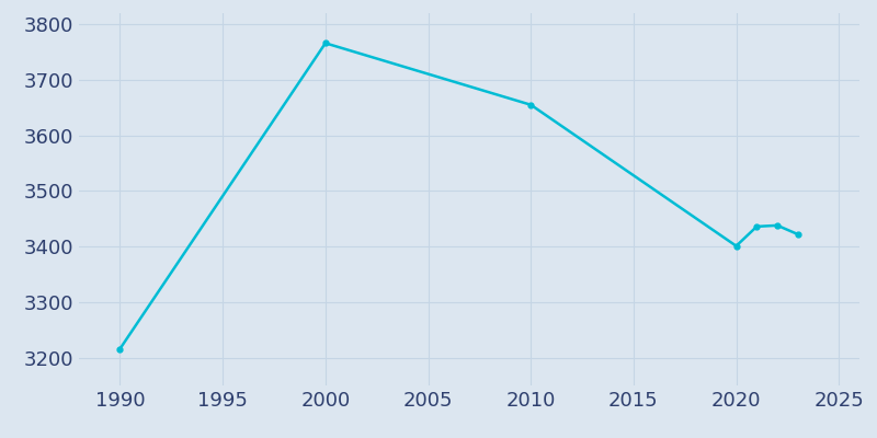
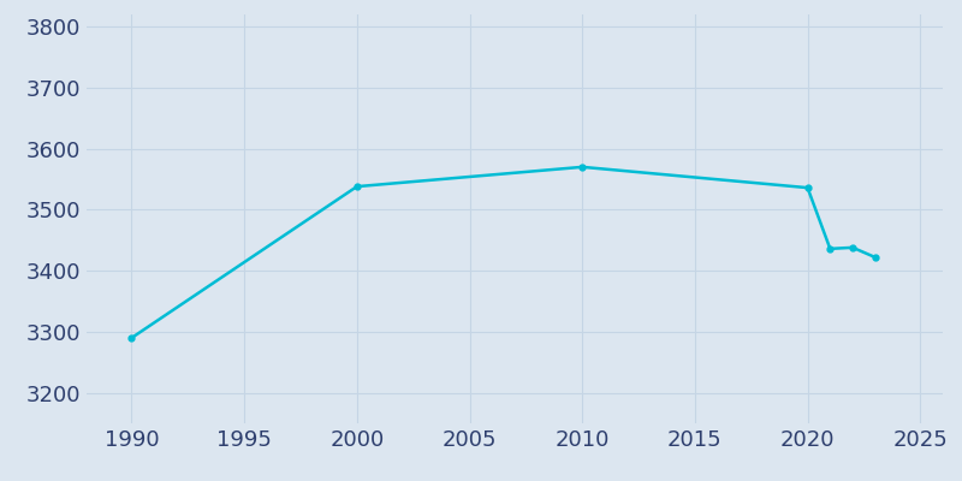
1990: 3216 -> 3290
2000: 3766 -> 3538
2010: 3655 -> 3570
2020: 3401 -> 3536
